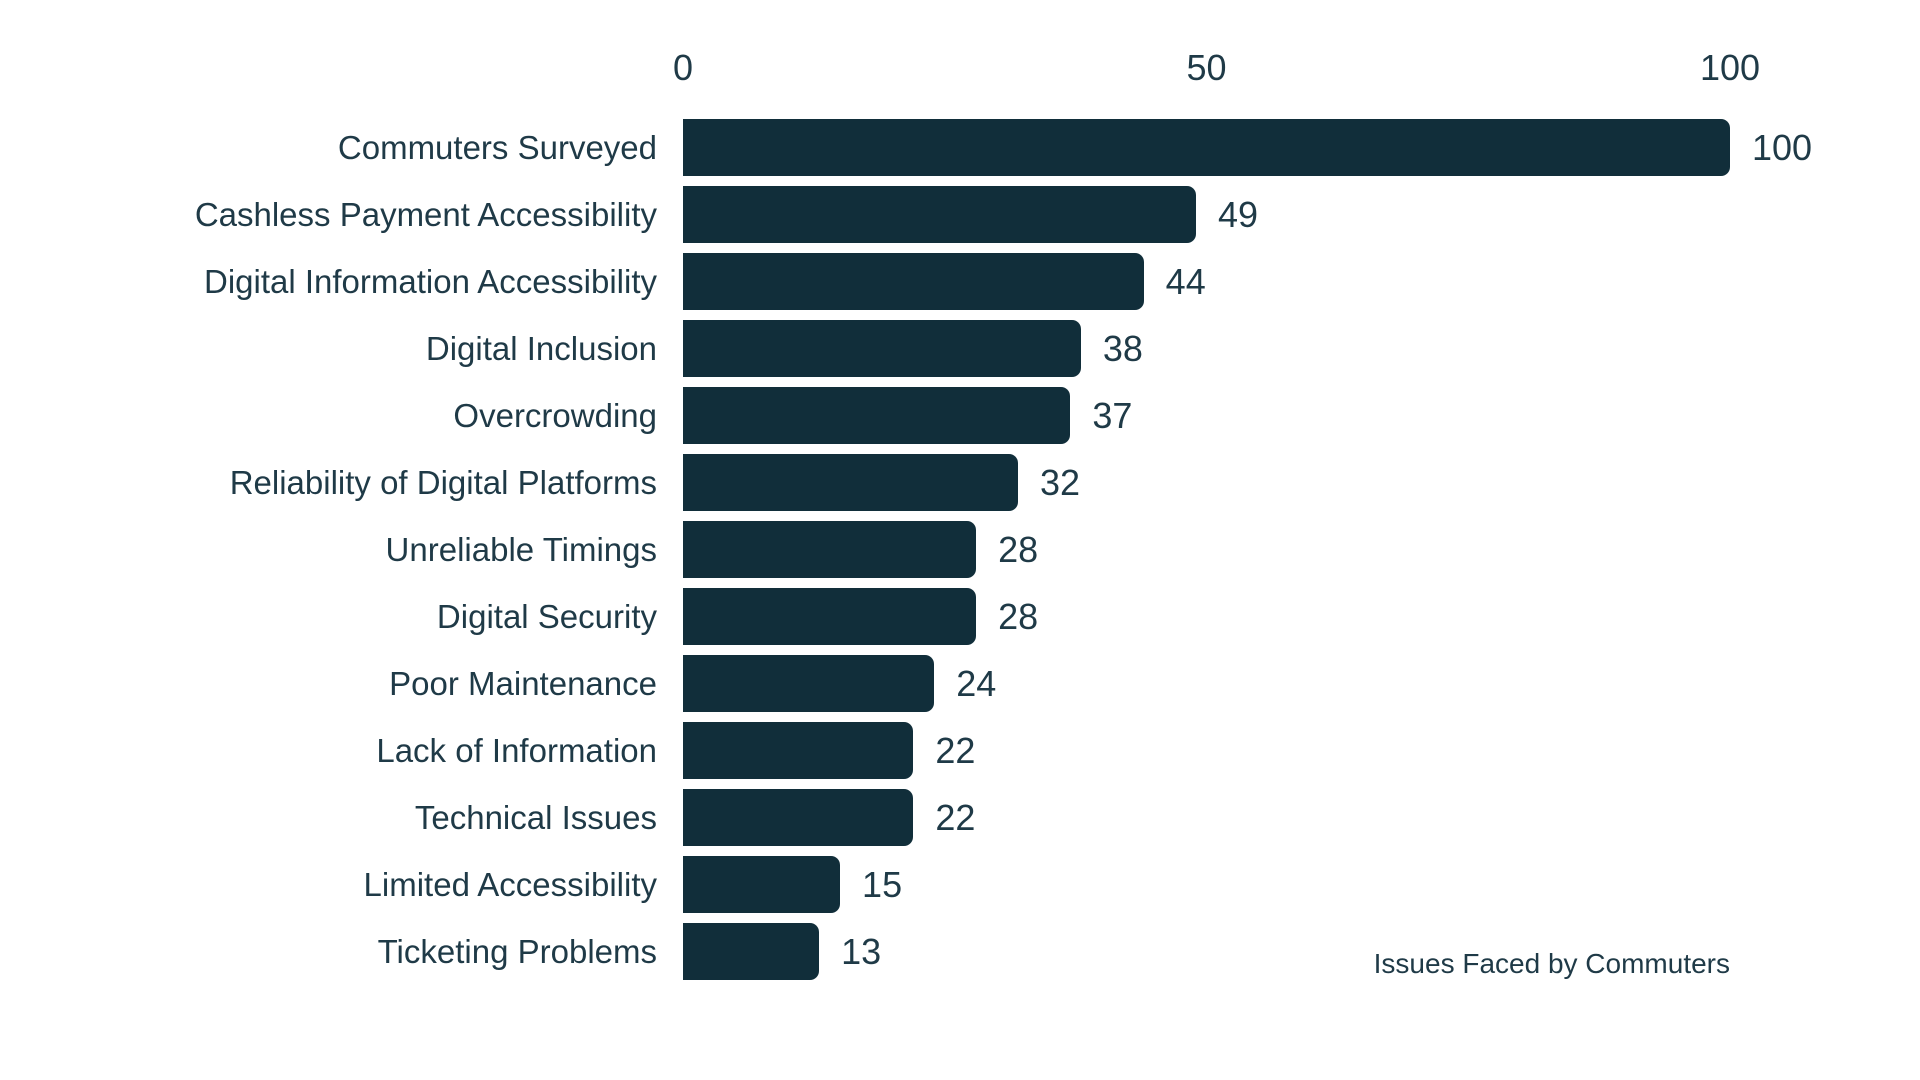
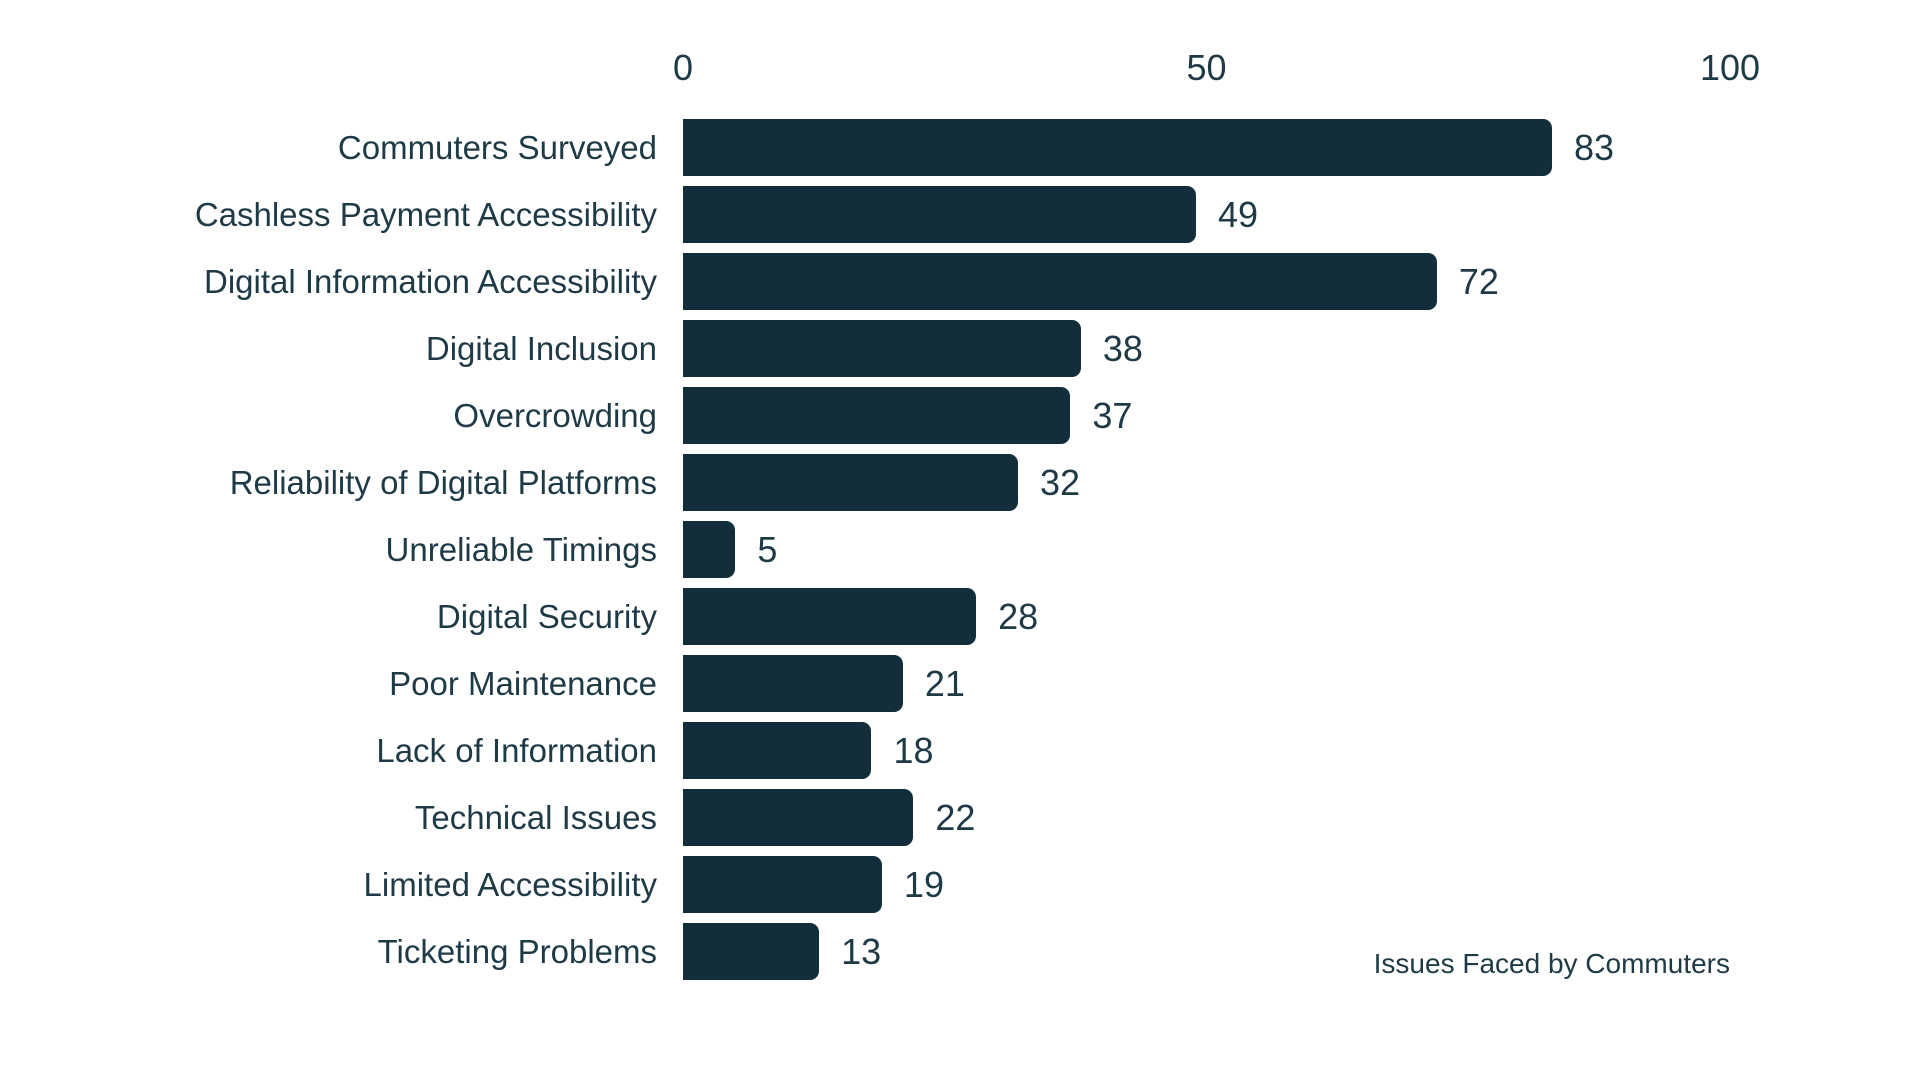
Commuters Surveyed: 100 -> 83
Digital Information Accessibility: 44 -> 72
Unreliable Timings: 28 -> 5
Poor Maintenance: 24 -> 21
Lack of Information: 22 -> 18
Limited Accessibility: 15 -> 19
